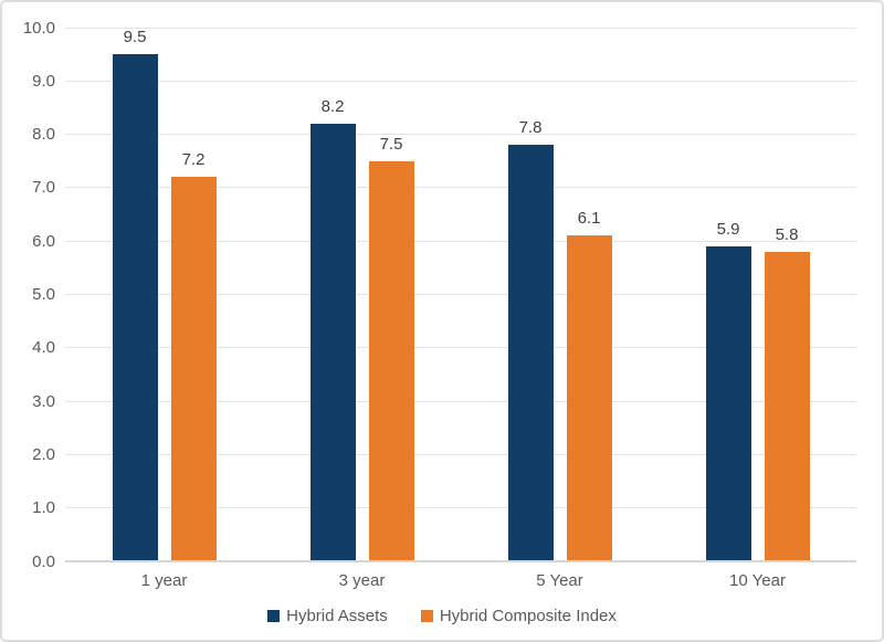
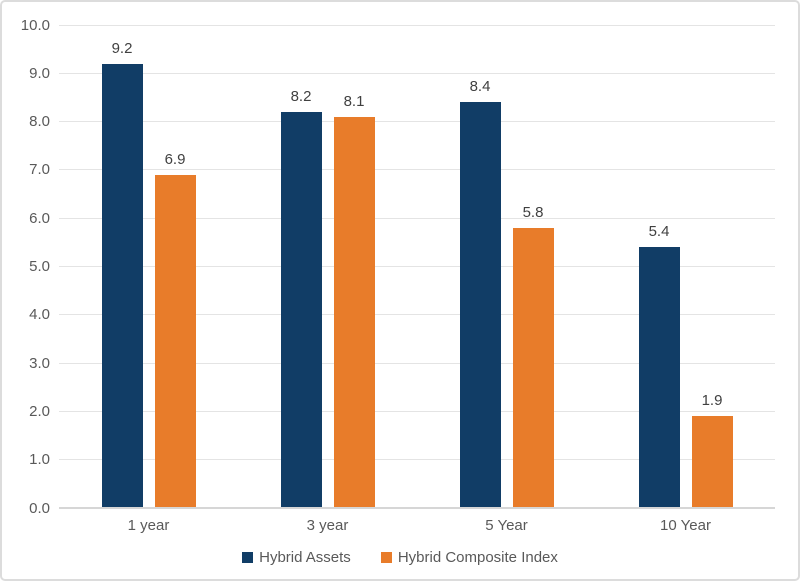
Hybrid Assets/1 year: 9.5 -> 9.2
Hybrid Composite Index/1 year: 7.2 -> 6.9
Hybrid Composite Index/3 year: 7.5 -> 8.1
Hybrid Assets/5 Year: 7.8 -> 8.4
Hybrid Composite Index/5 Year: 6.1 -> 5.8
Hybrid Assets/10 Year: 5.9 -> 5.4
Hybrid Composite Index/10 Year: 5.8 -> 1.9
